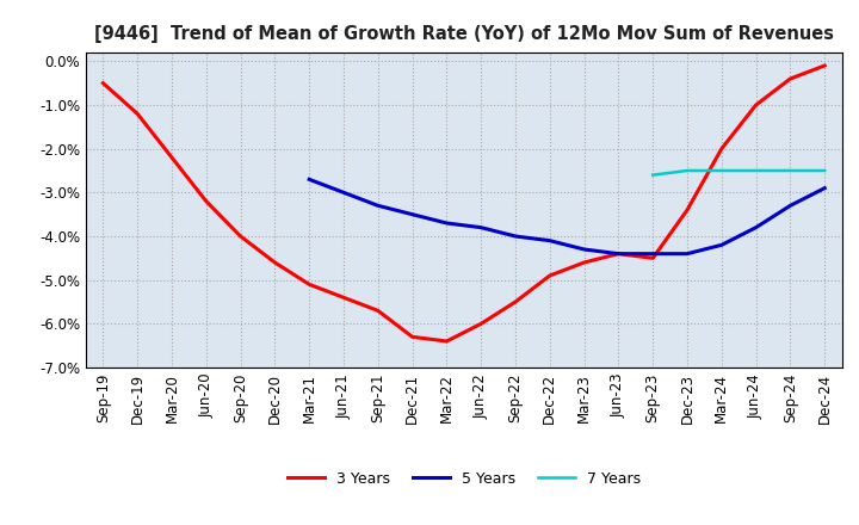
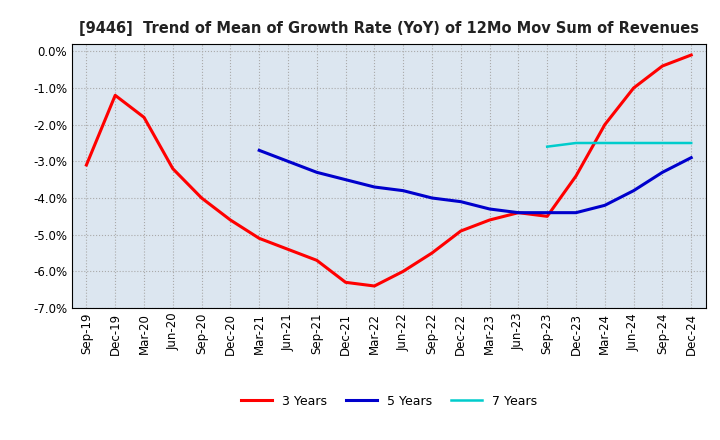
3 Years/Sep-19: -0.5% -> -3.1%
3 Years/Mar-20: -2.2% -> -1.8%
